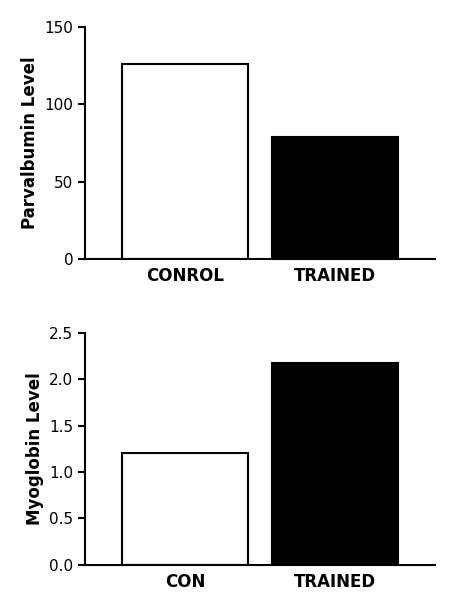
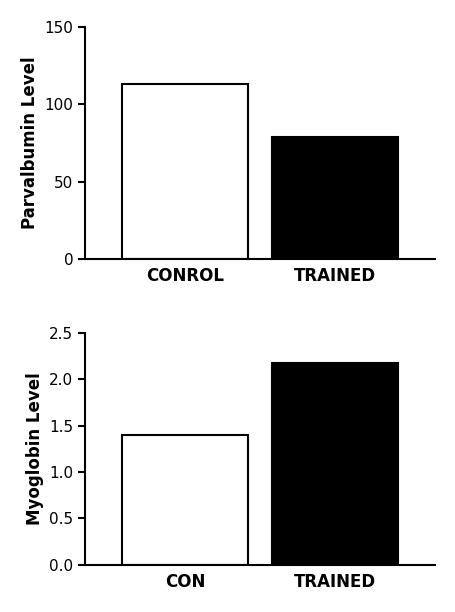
CONROL: 126 -> 113
CON: 1.20 -> 1.40
